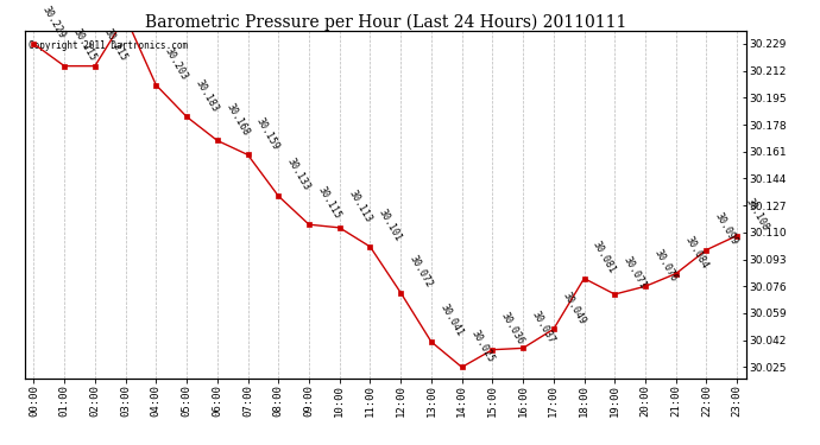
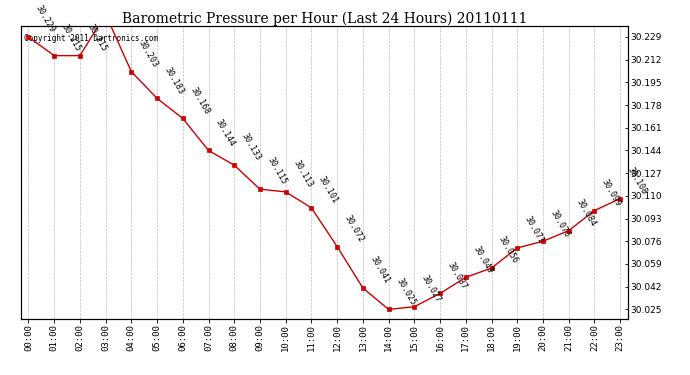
07:00: 30.159 -> 30.144
15:00: 30.036 -> 30.027
18:00: 30.081 -> 30.056
